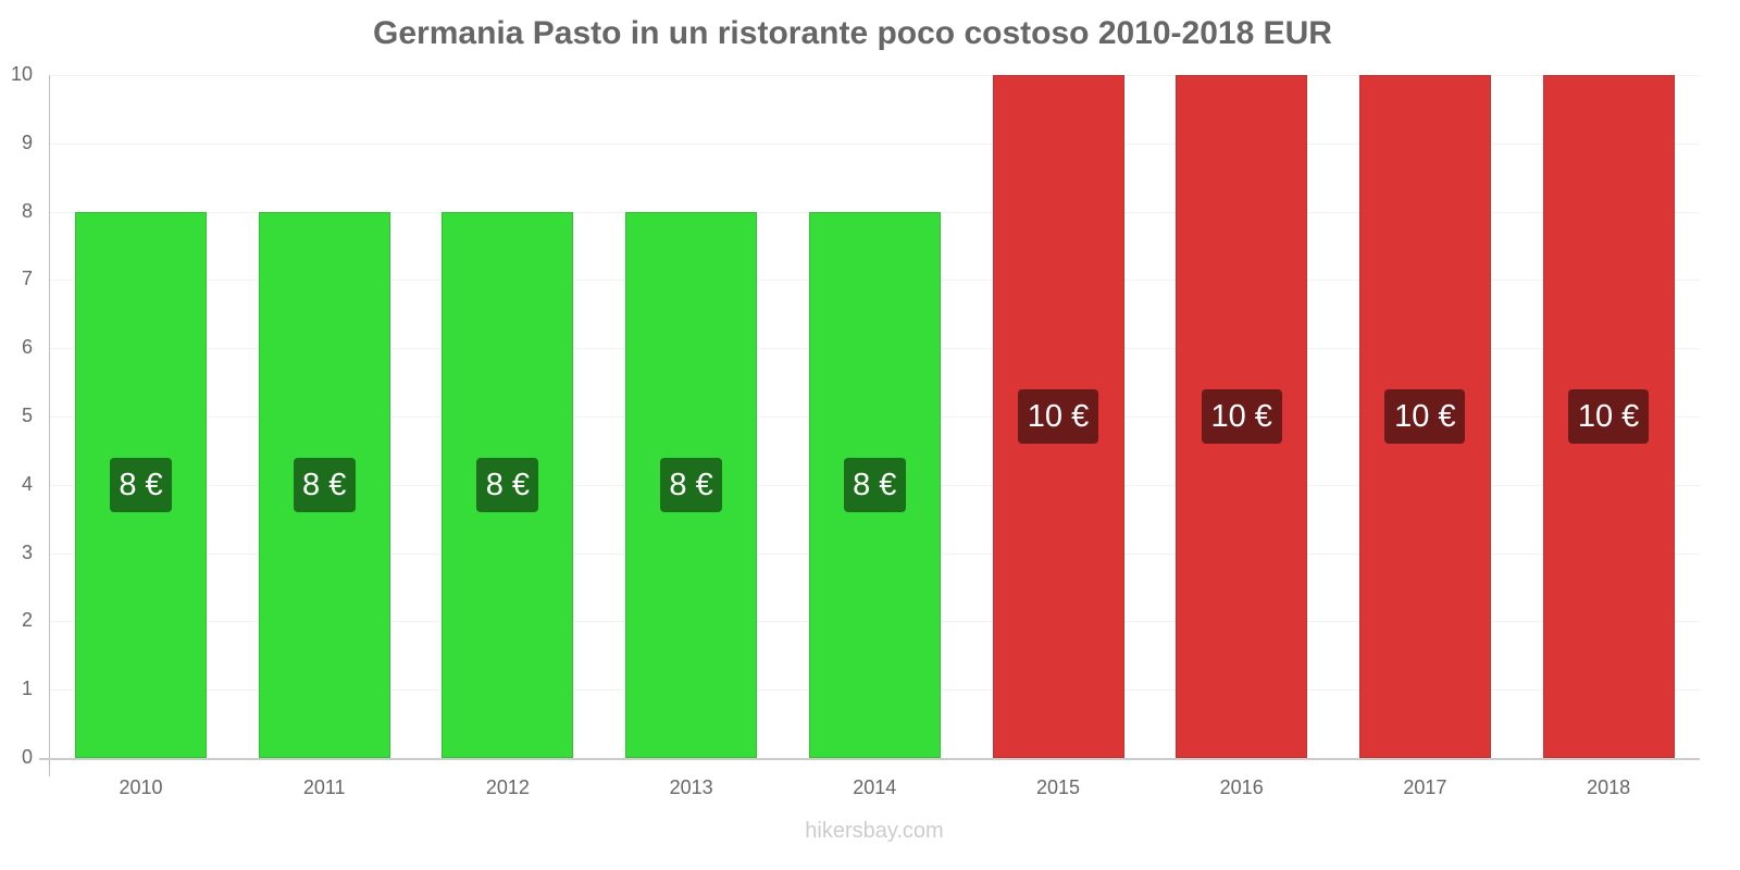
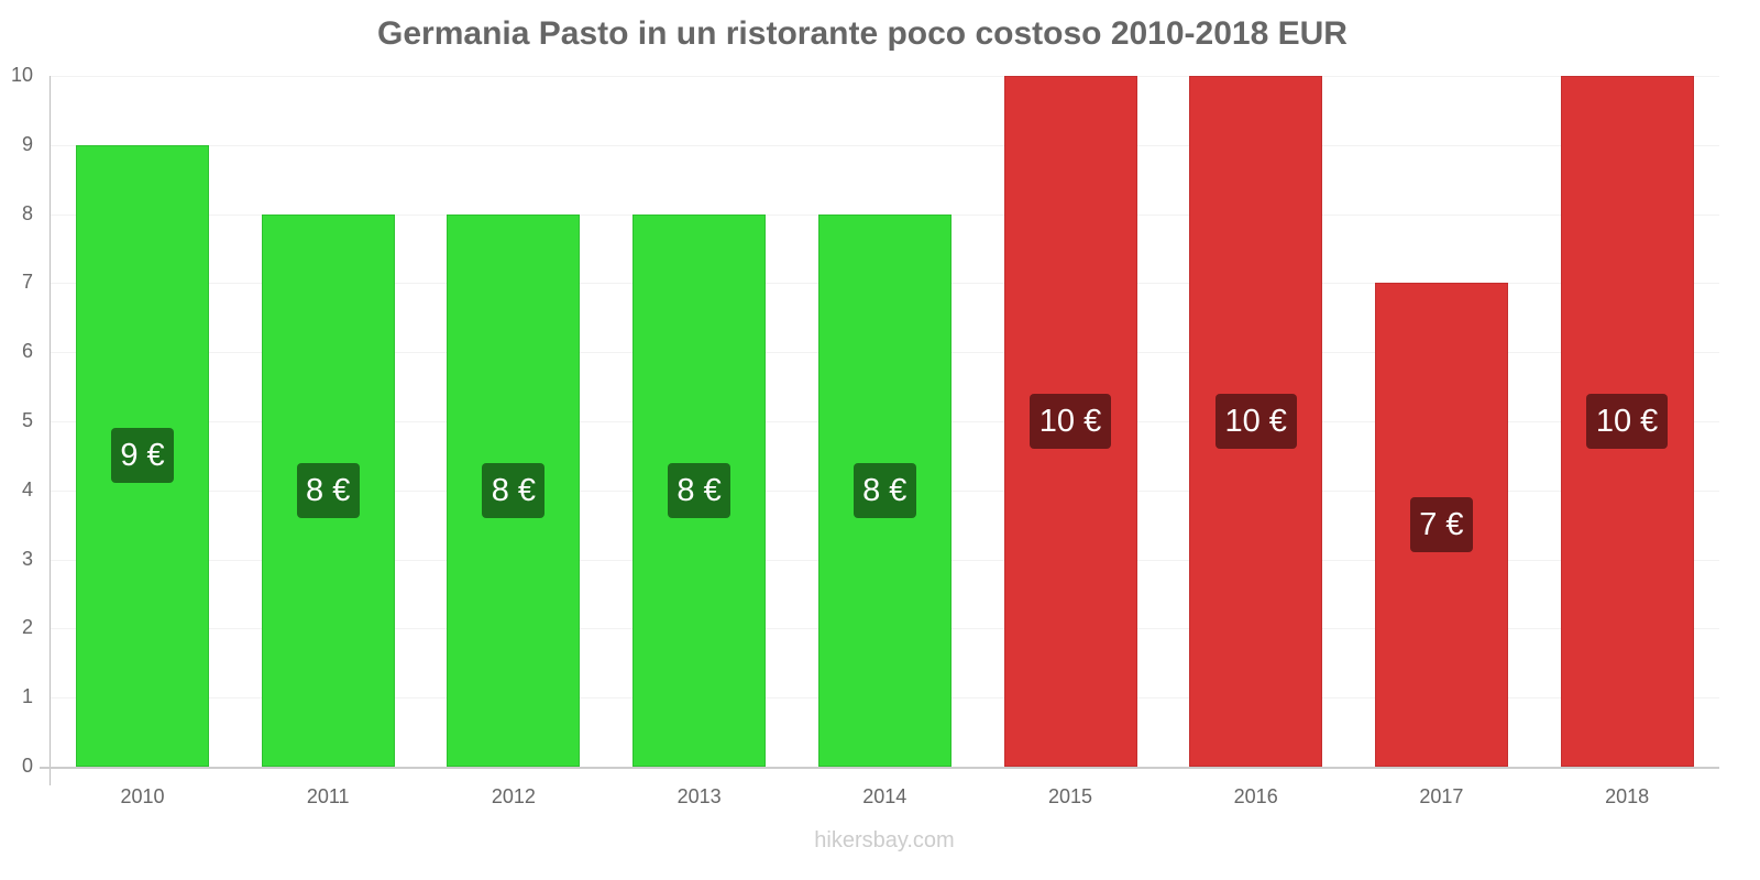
2010: 8 -> 9
2017: 10 -> 7
